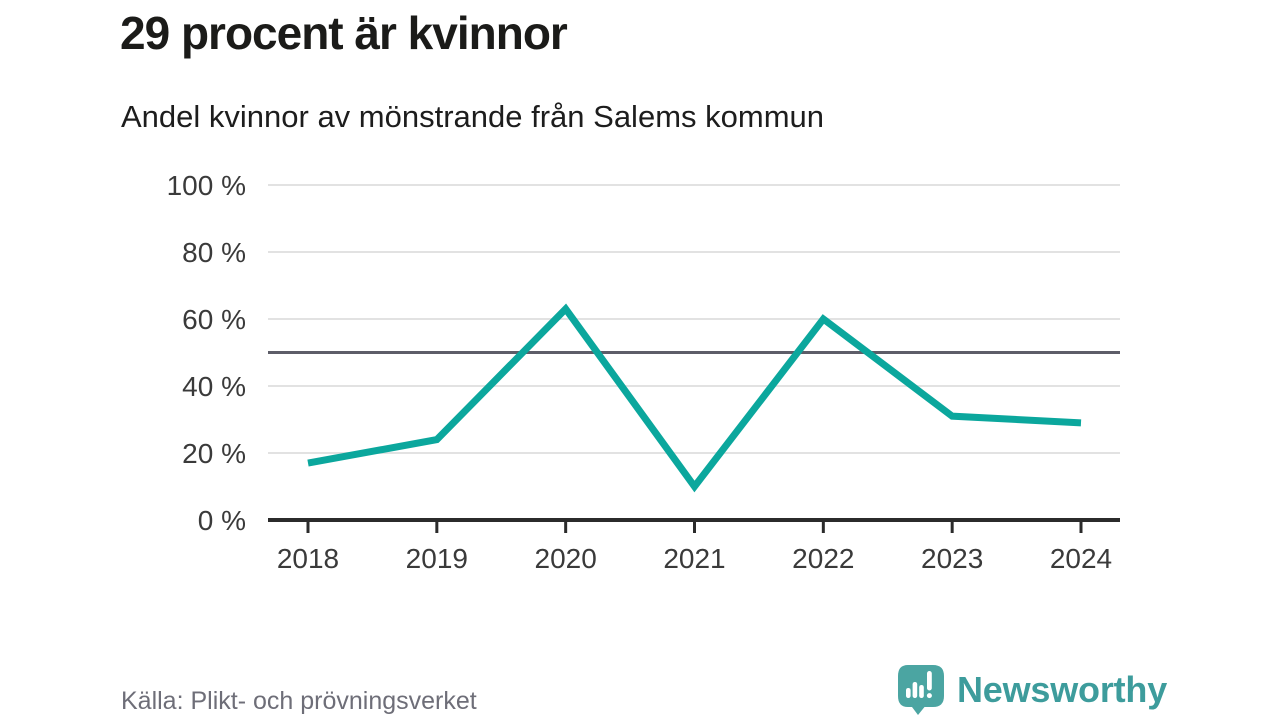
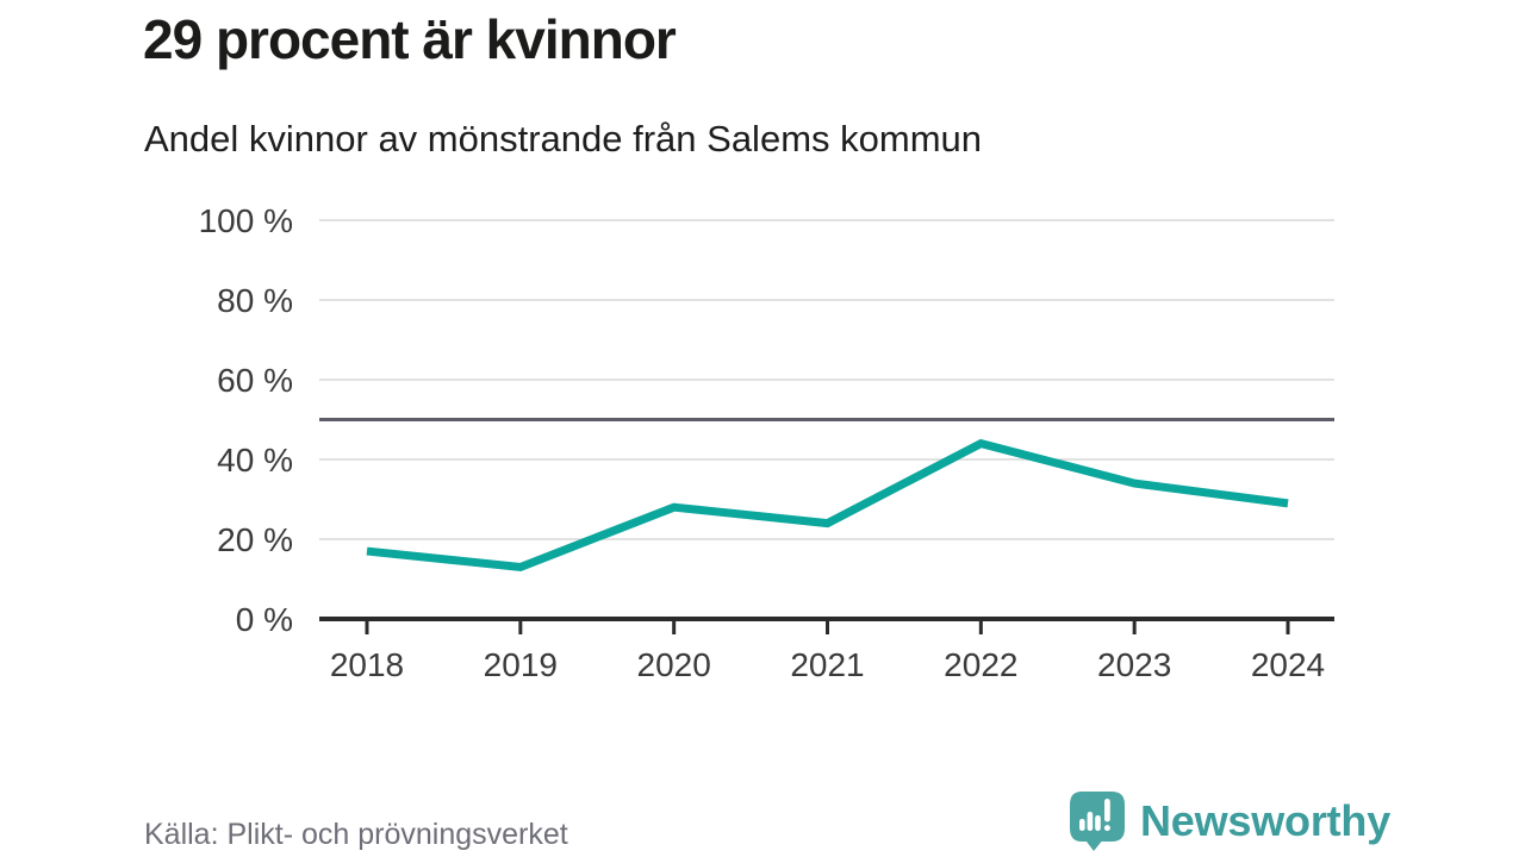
2019: 24% -> 13%
2020: 63% -> 28%
2021: 10% -> 24%
2022: 60% -> 44%
2023: 31% -> 34%
